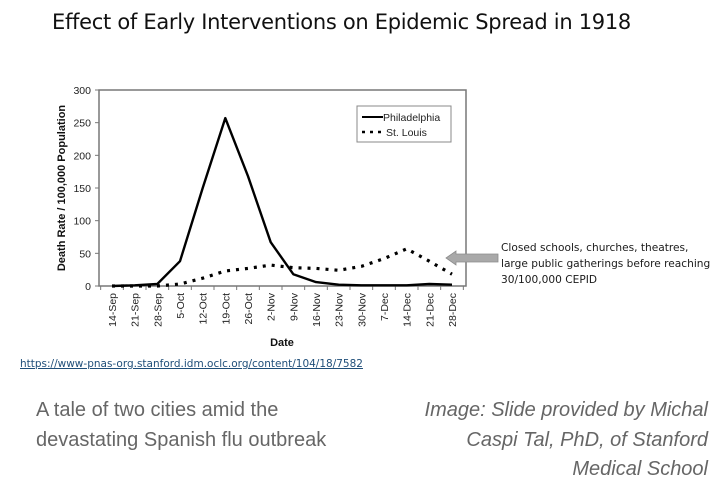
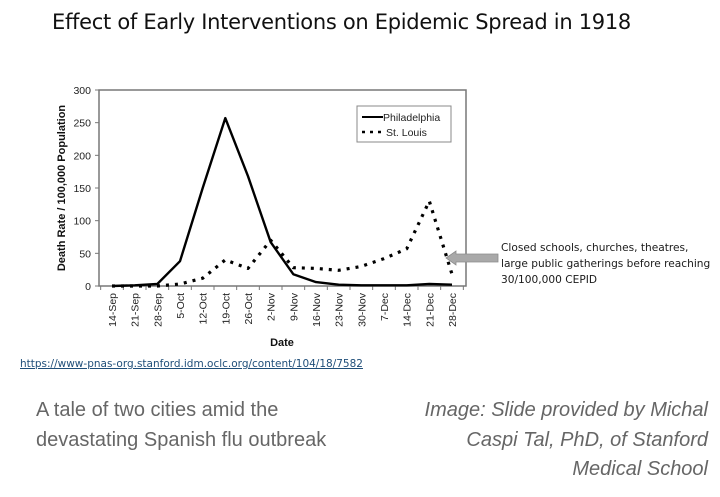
St. Louis/19-Oct: 20 -> 40
St. Louis/2-Nov: 30 -> 70
St. Louis/21-Dec: 40 -> 130
